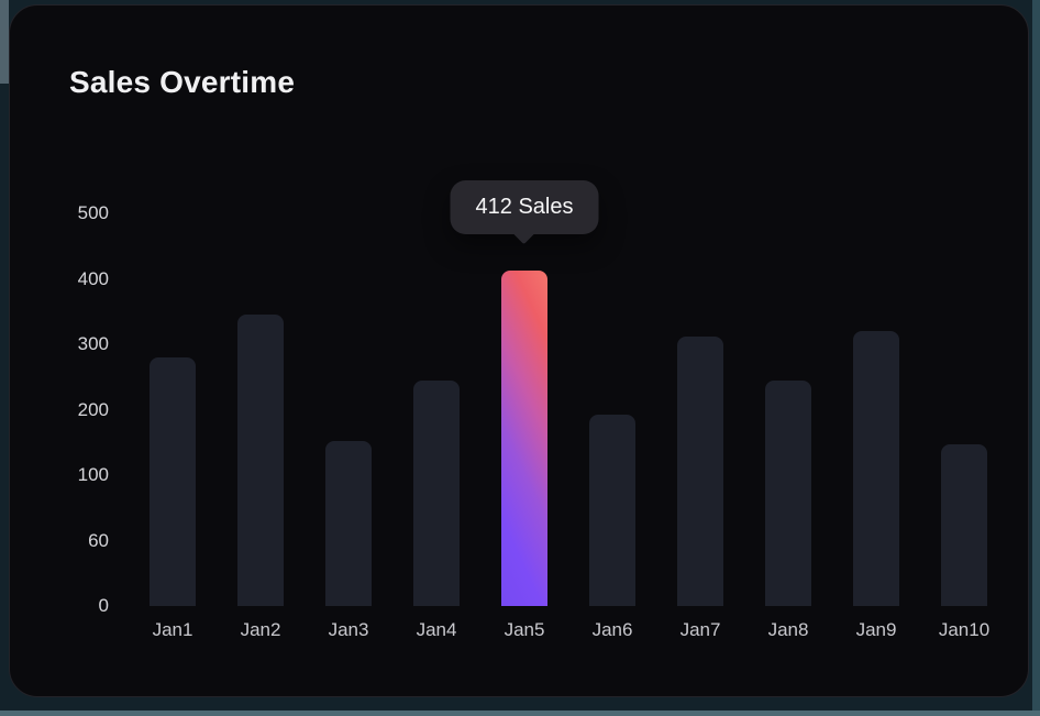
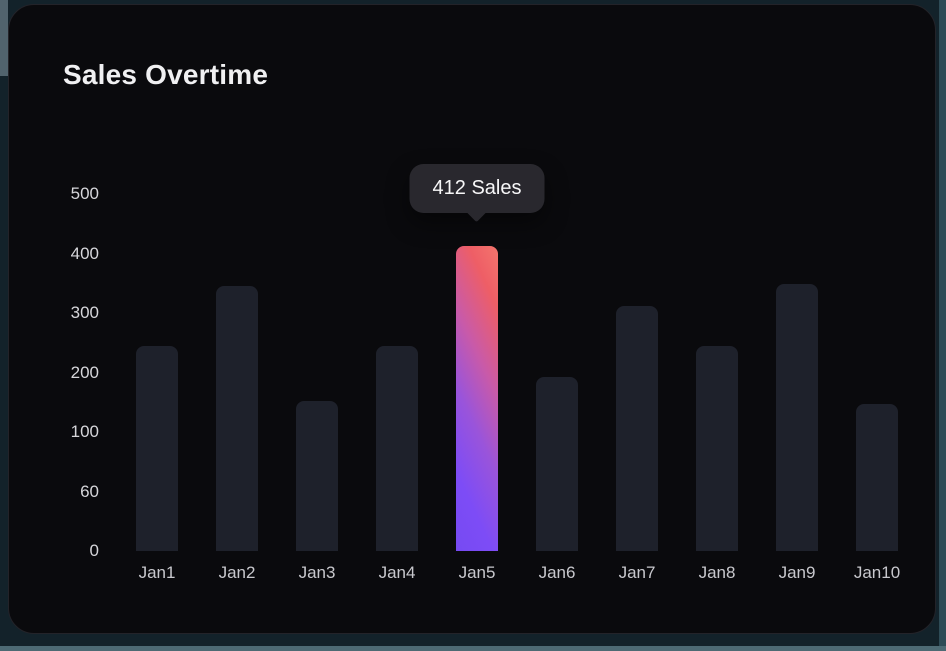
Jan1: 280 -> 240
Jan9: 320 -> 350
